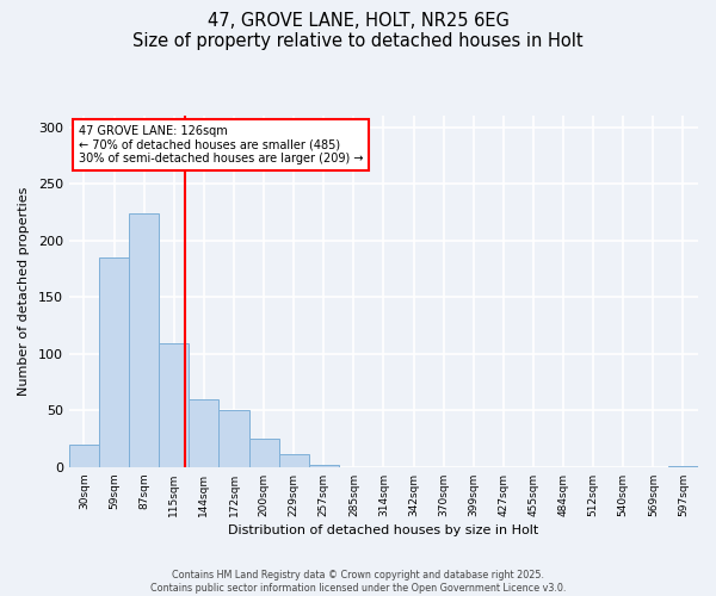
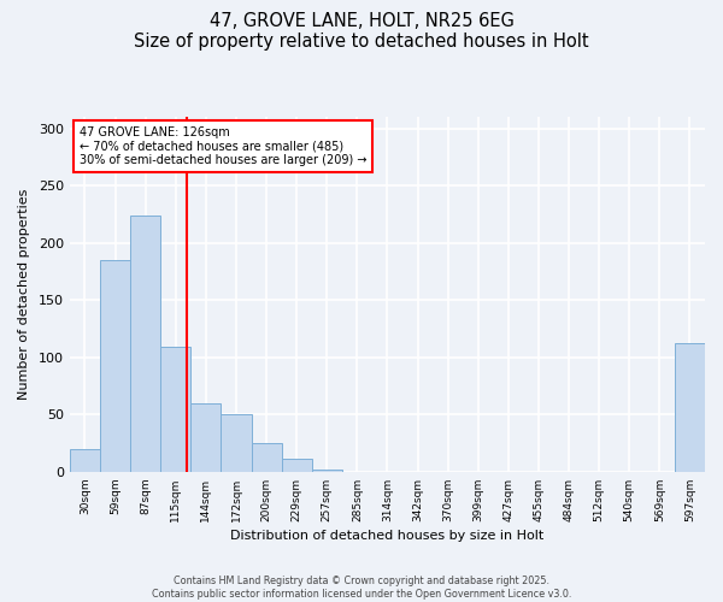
597sqm: 1 -> 112
